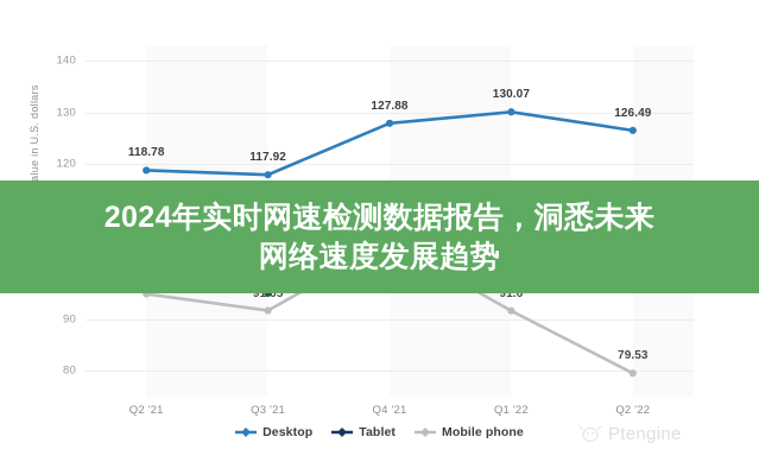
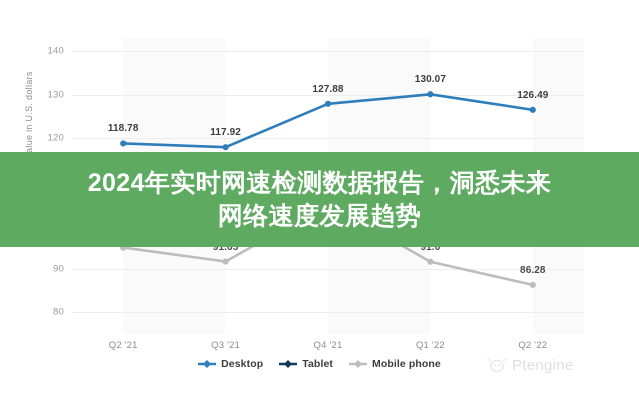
Tablet/Q3 '21: 95 -> 101
Mobile phone/Q2 '22: 79.53 -> 86.28
